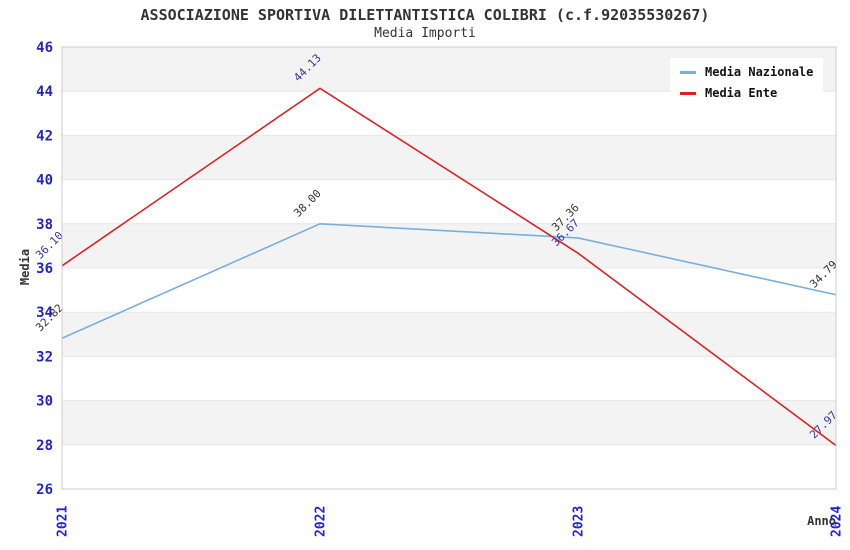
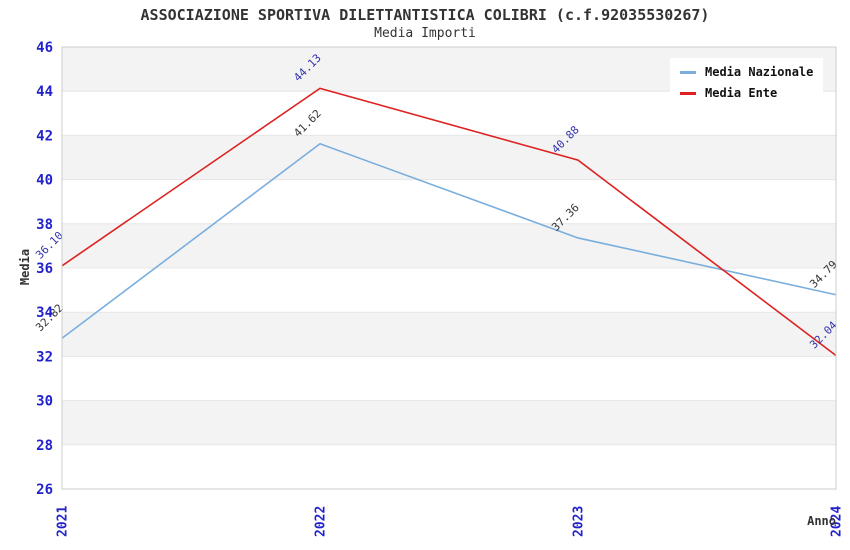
Media Nazionale/2022: 38.00 -> 41.62
Media Ente/2023: 36.67 -> 40.88
Media Ente/2024: 27.97 -> 32.04
